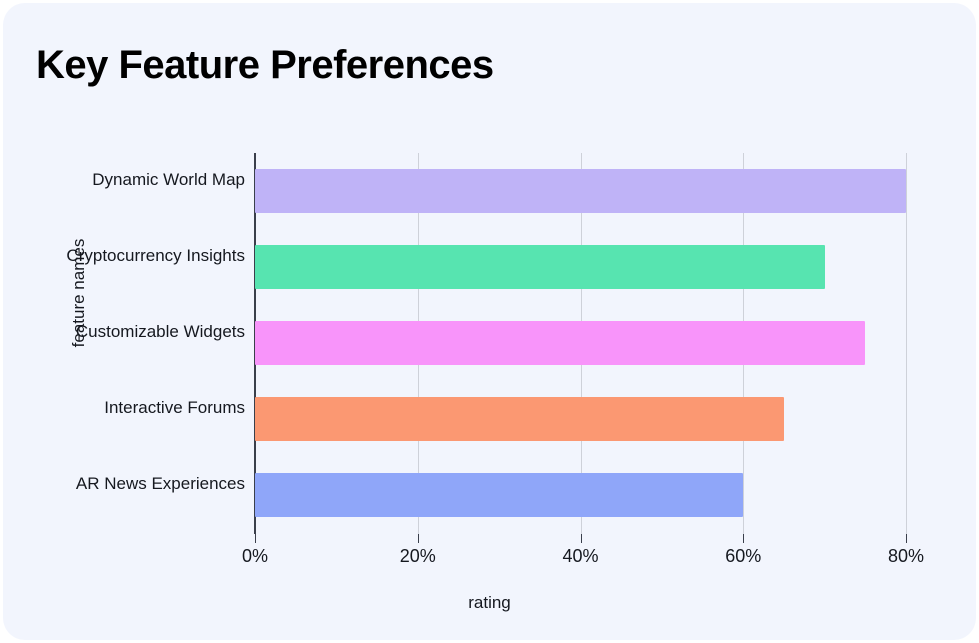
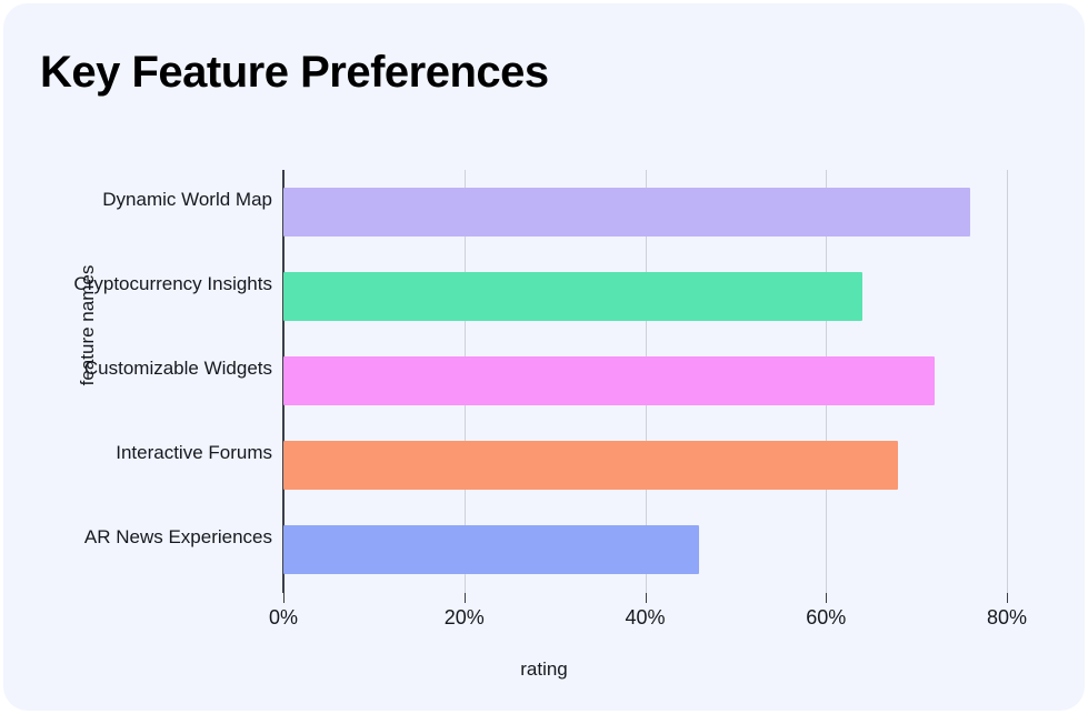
Dynamic World Map: 80% -> 76%
Cryptocurrency Insights: 70% -> 64%
Customizable Widgets: 75% -> 72%
Interactive Forums: 65% -> 68%
AR News Experiences: 60% -> 46%
